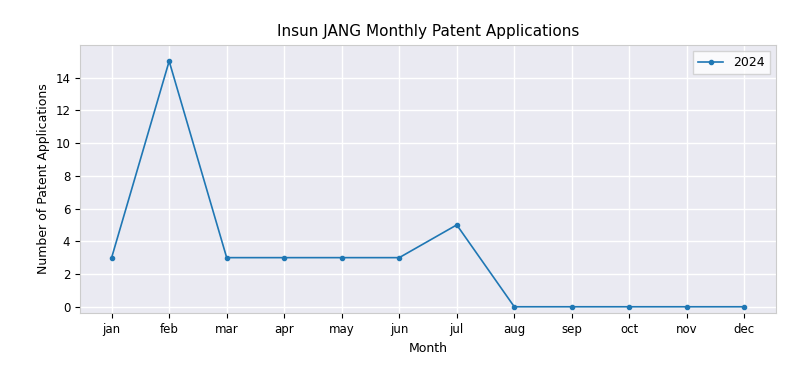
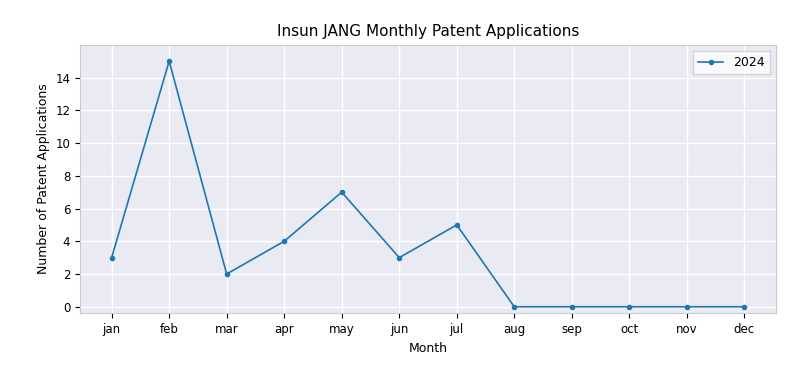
mar: 3 -> 2
apr: 3 -> 4
may: 3 -> 7
